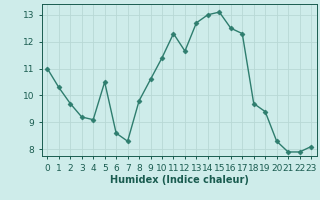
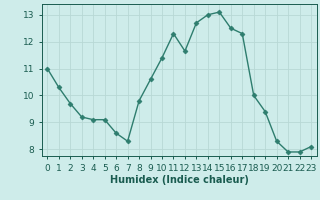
5: 10.50 -> 9.10
18: 9.70 -> 10.00
